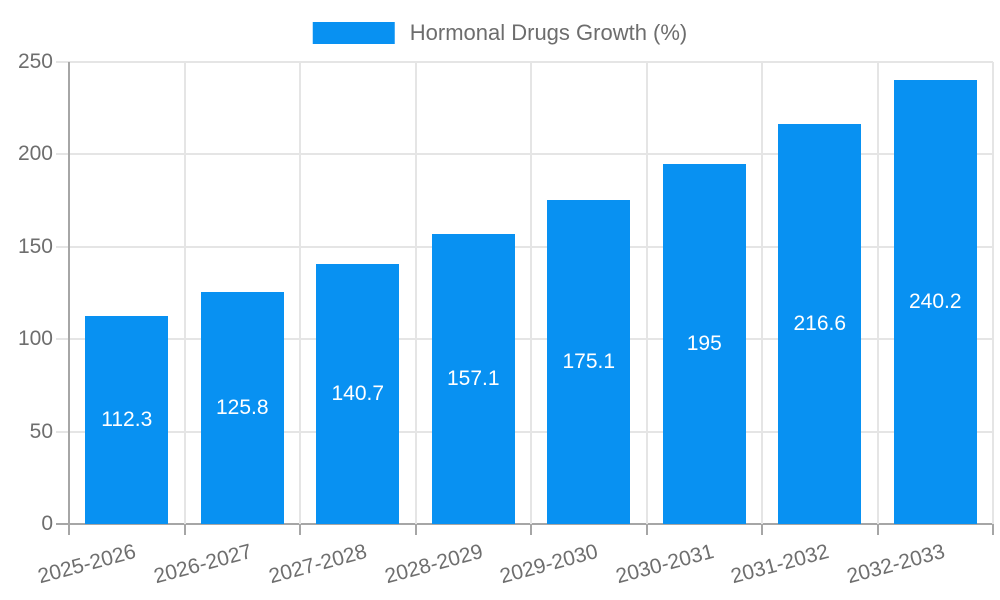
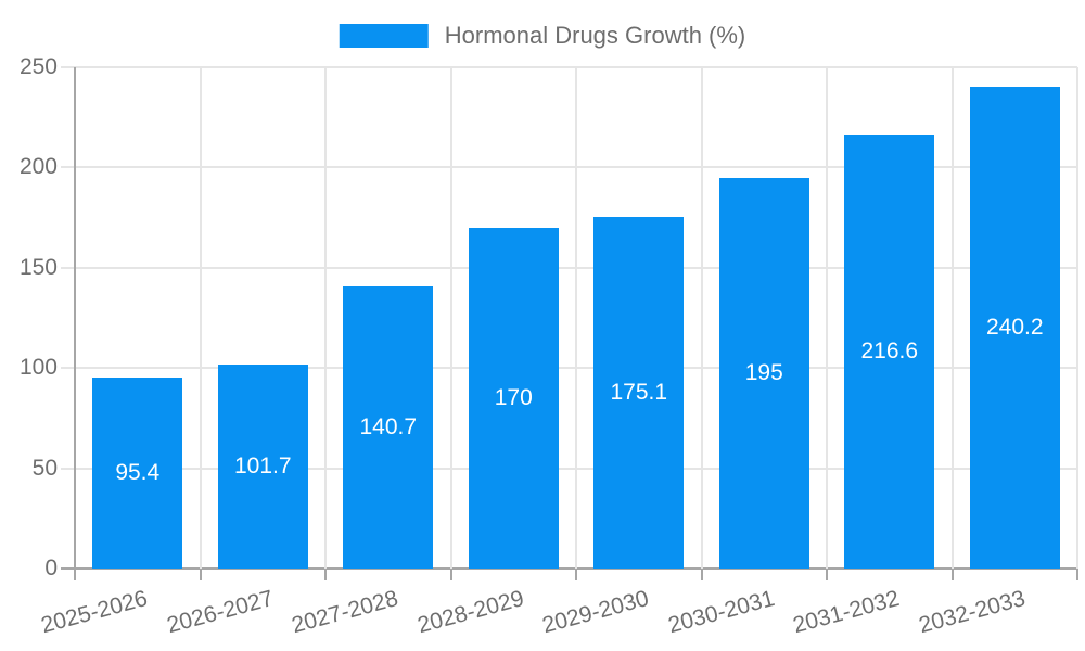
2025-2026: 112.3 -> 95.4
2026-2027: 125.8 -> 101.7
2028-2029: 157.1 -> 170
